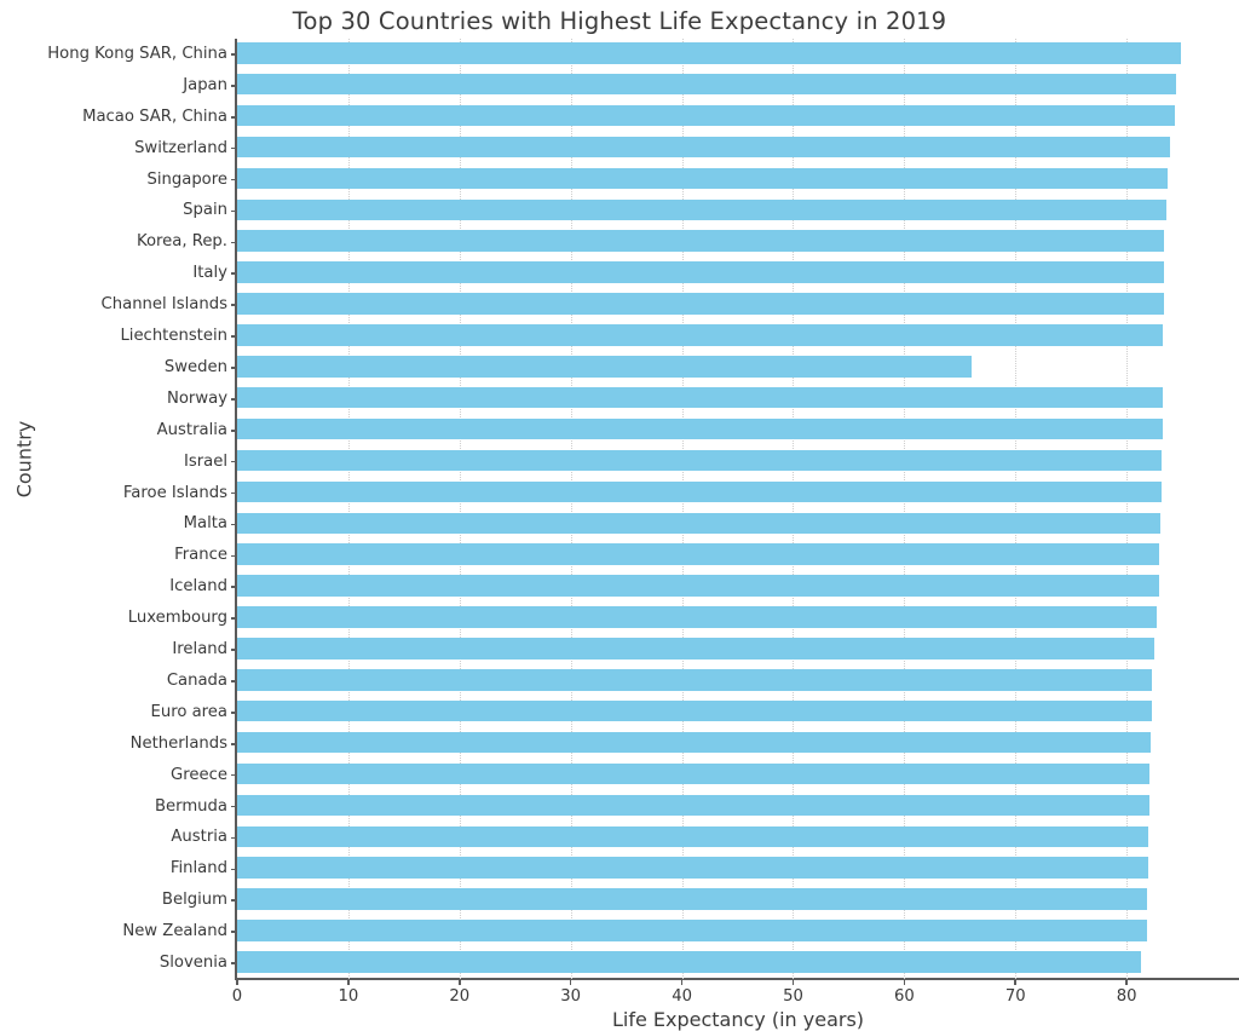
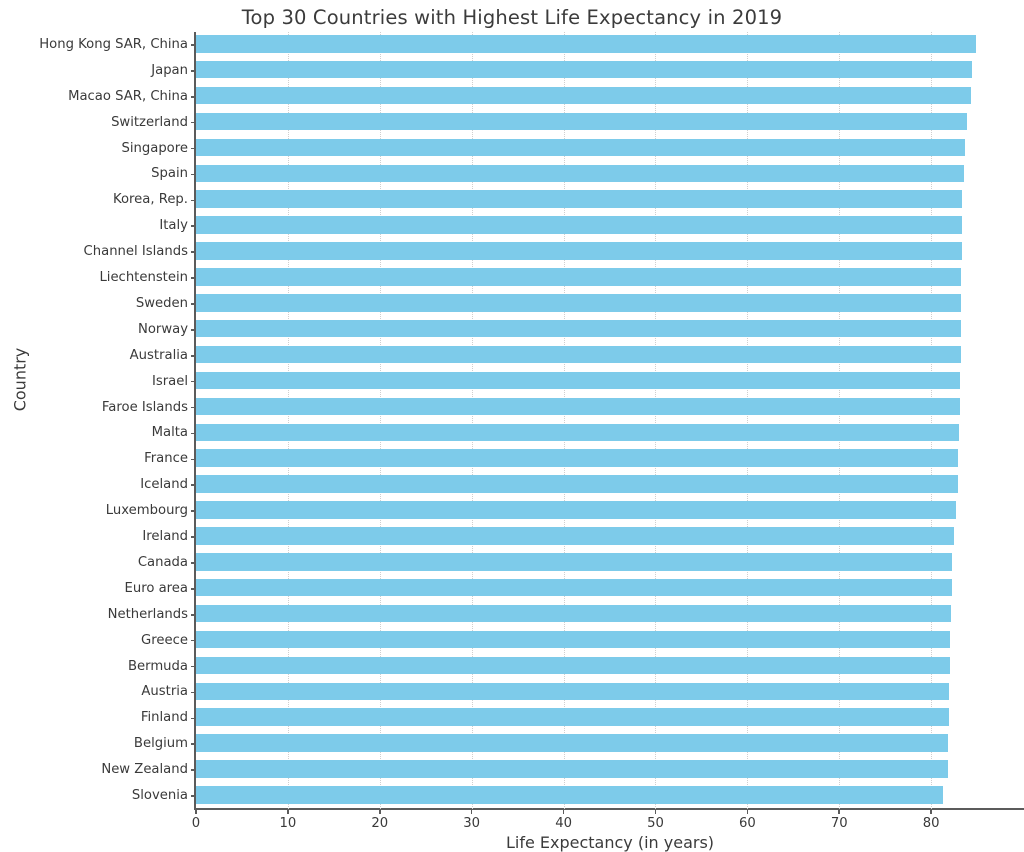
Sweden: 66 -> 83
